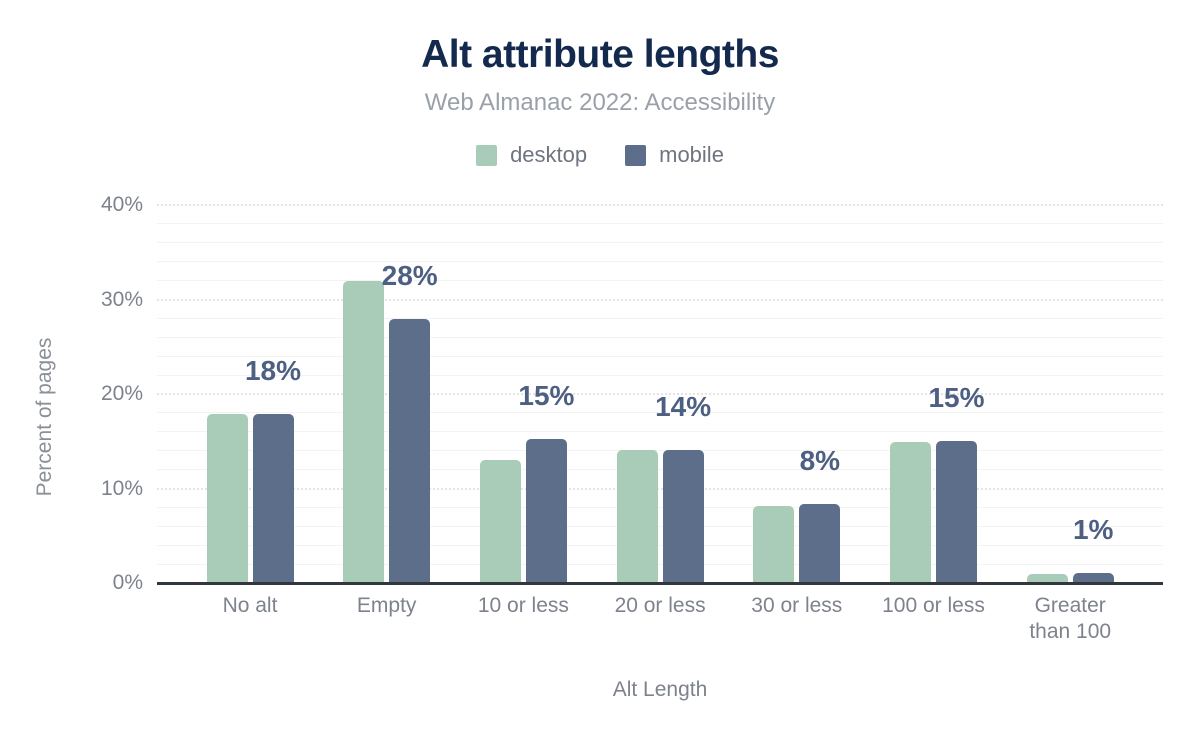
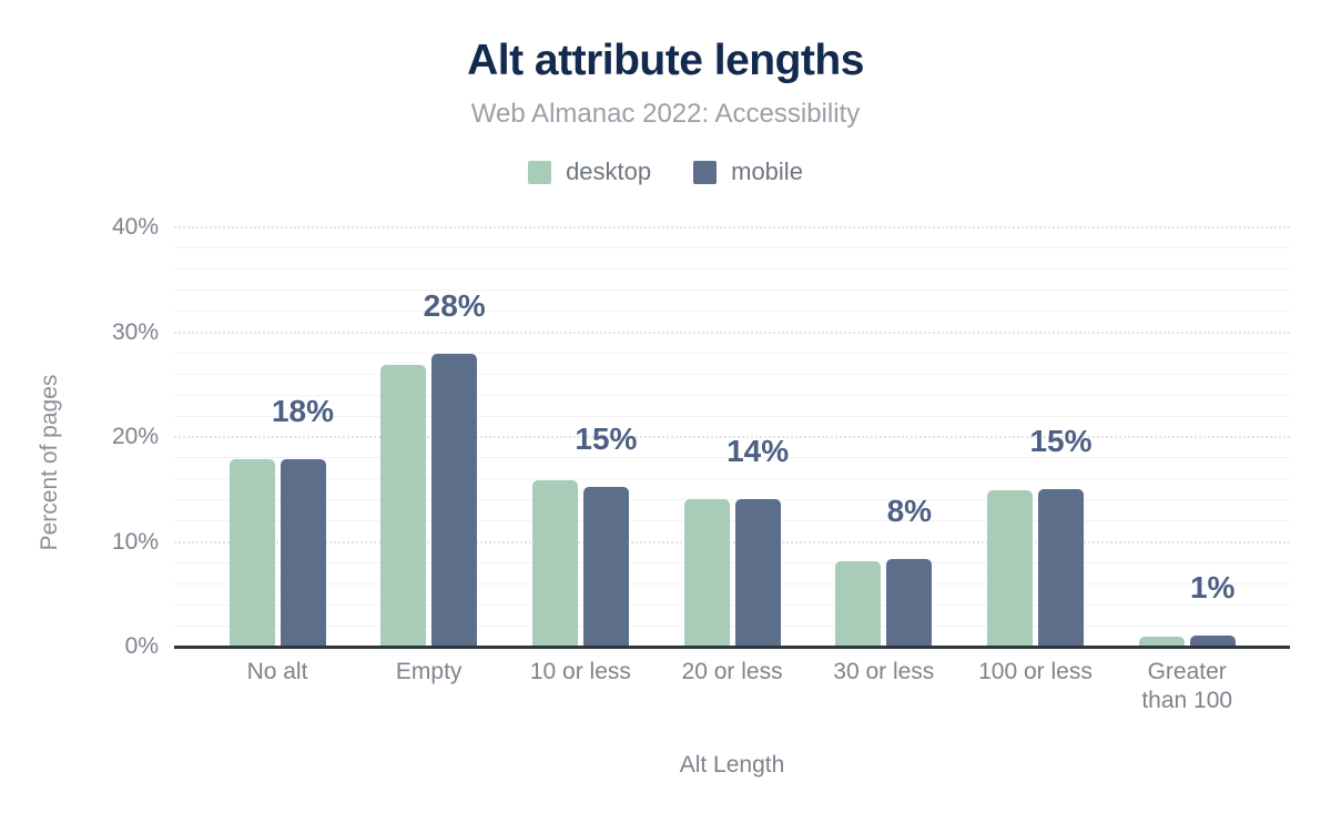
desktop/Empty: 32% -> 27%
desktop/10 or less: 13% -> 16%
